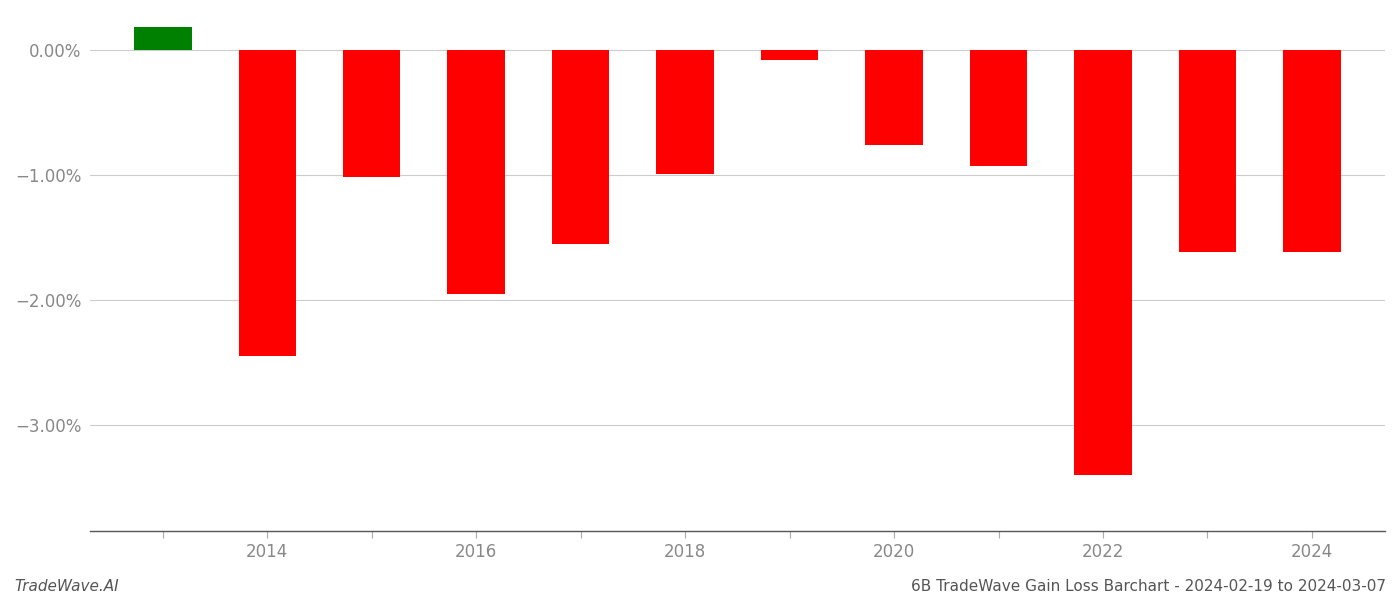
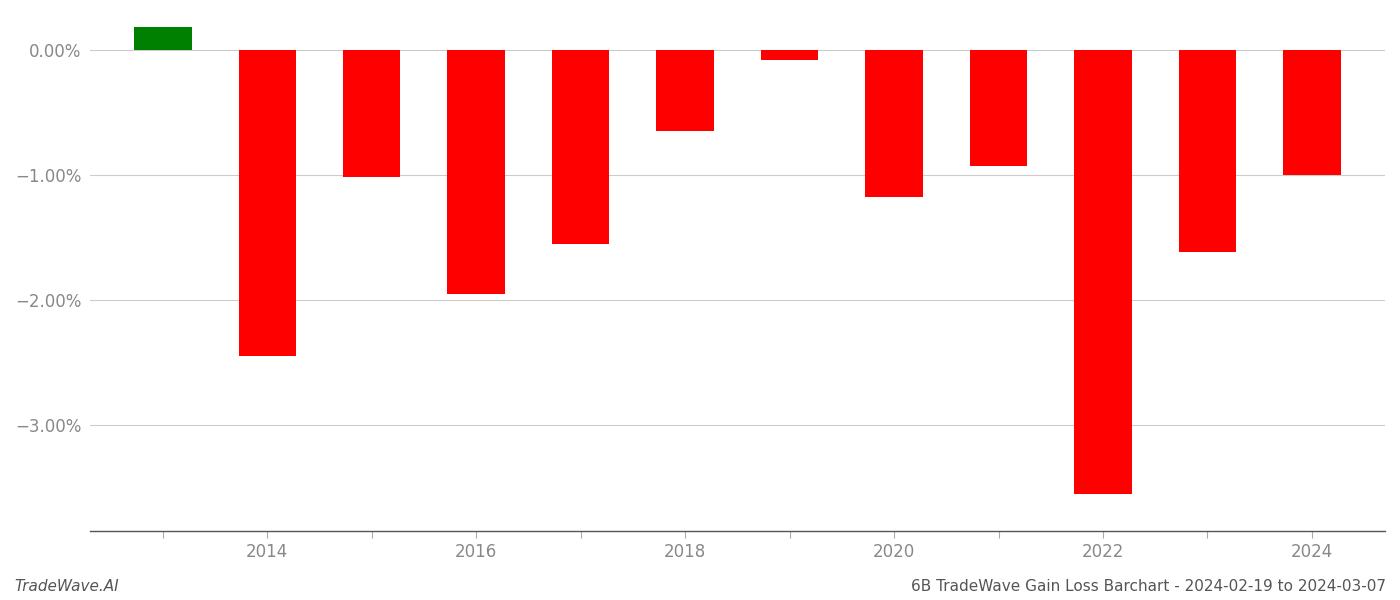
2018: -0.99% -> -0.65%
2020: -0.76% -> -1.18%
2022: -3.40% -> -3.55%
2024: -1.62% -> -1.00%
